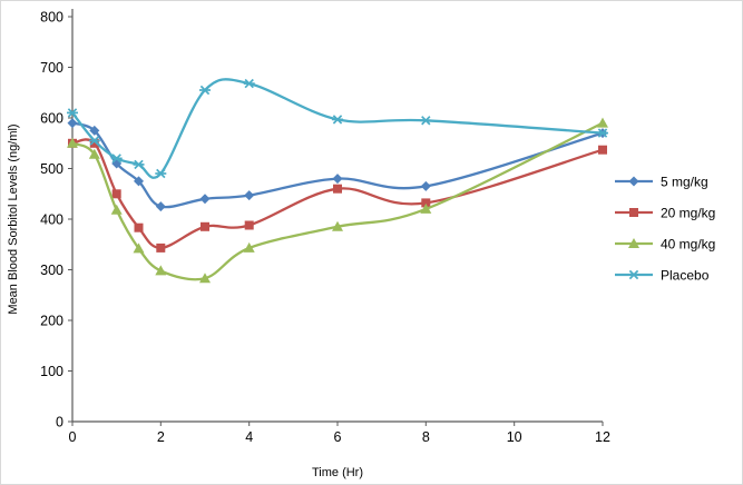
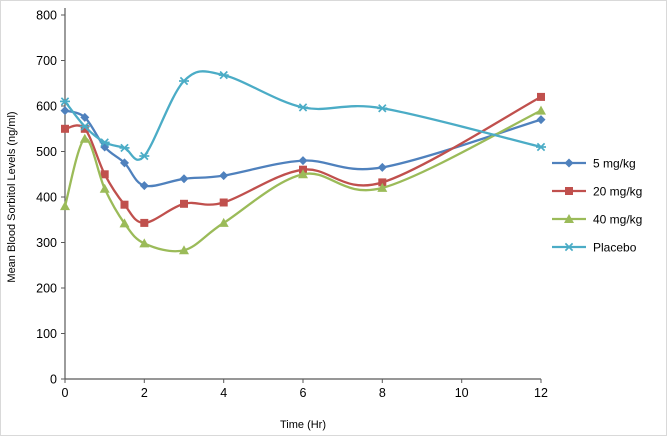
40 mg/kg/0: 550 -> 380
40 mg/kg/6: 380 -> 450
20 mg/kg/12: 540 -> 620
Placebo/12: 570 -> 510
